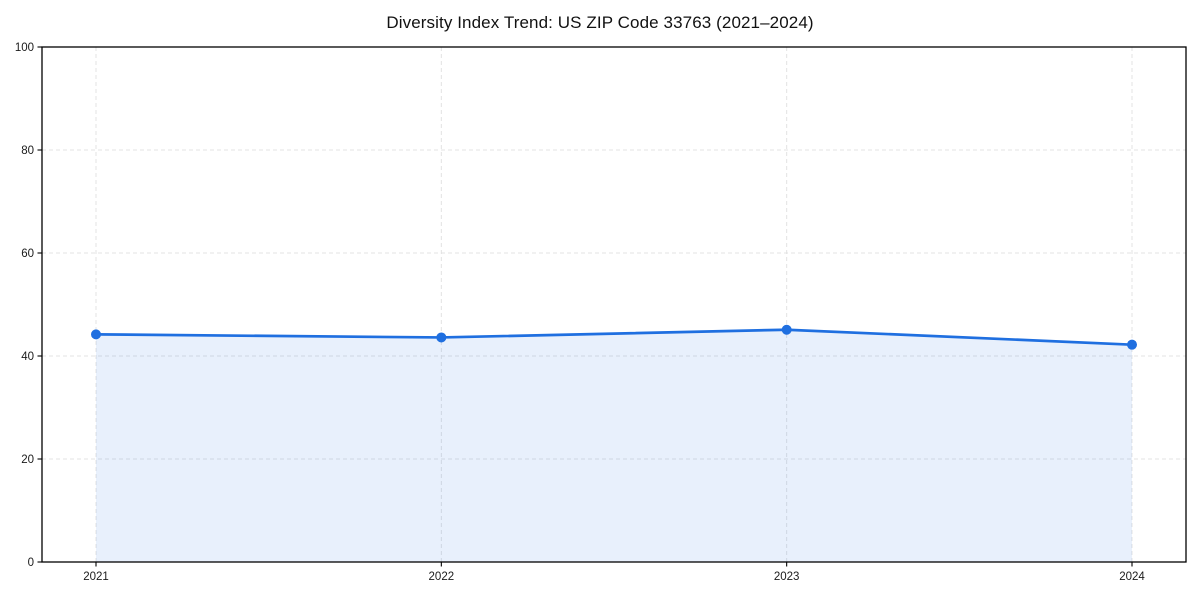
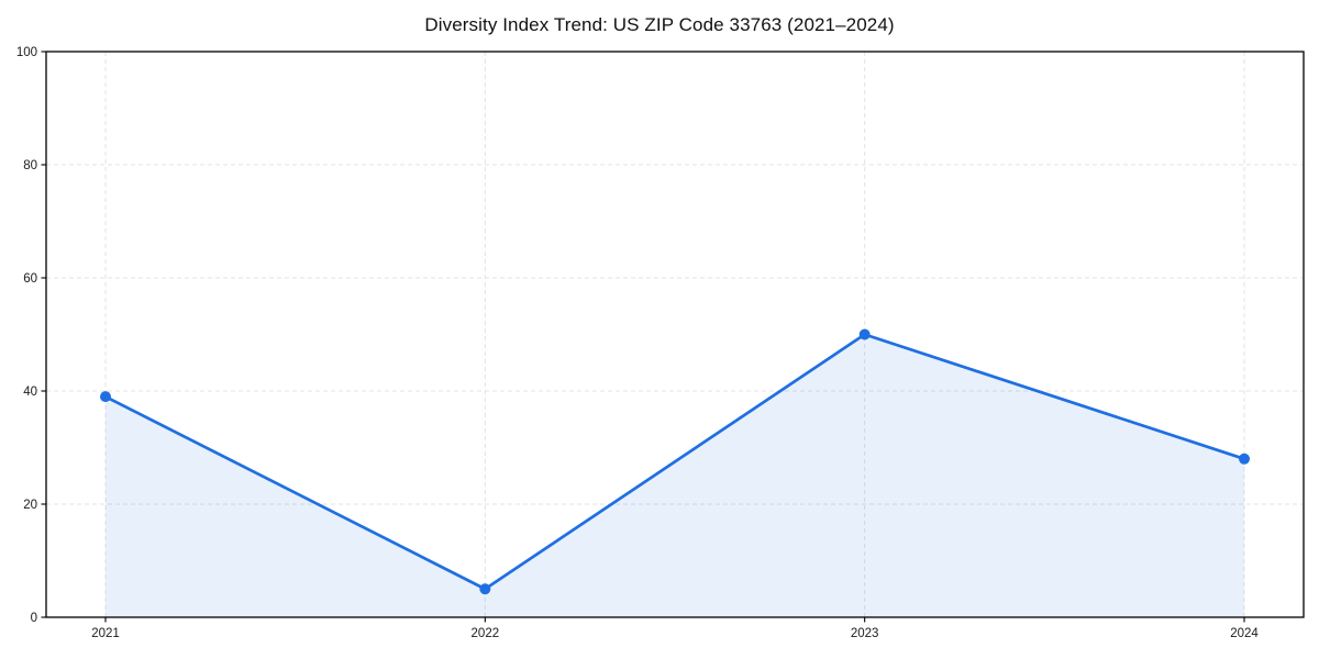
2021: 44 -> 39
2022: 44 -> 5
2023: 45 -> 50
2024: 42 -> 28
